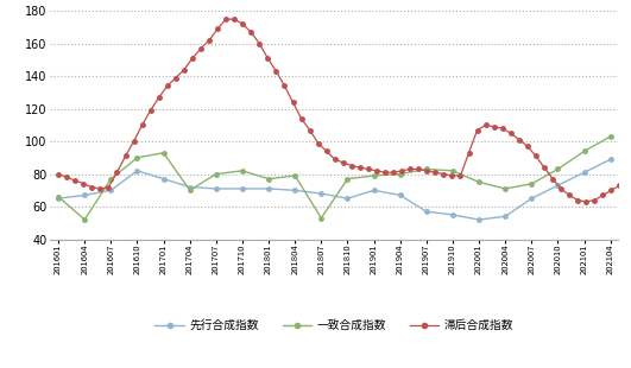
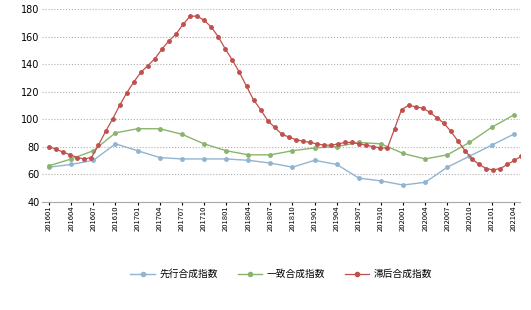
一致合成指数/201604: 52 -> 71
一致合成指数/201704: 70 -> 93
一致合成指数/201707: 80 -> 89
一致合成指数/201804: 79 -> 74
一致合成指数/201807: 53 -> 74
